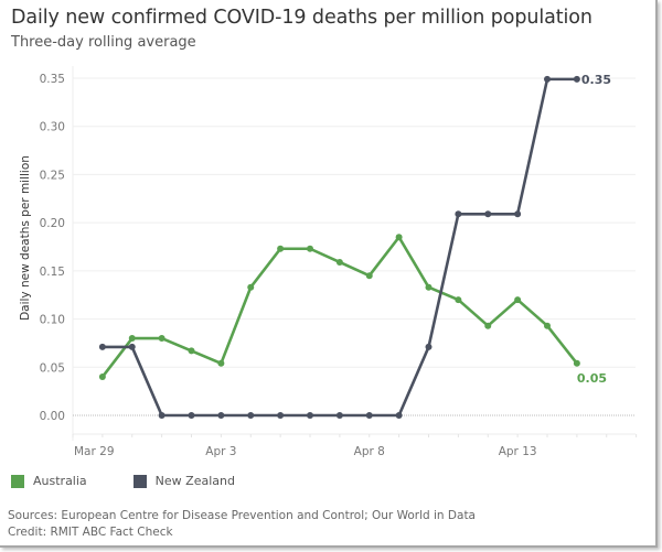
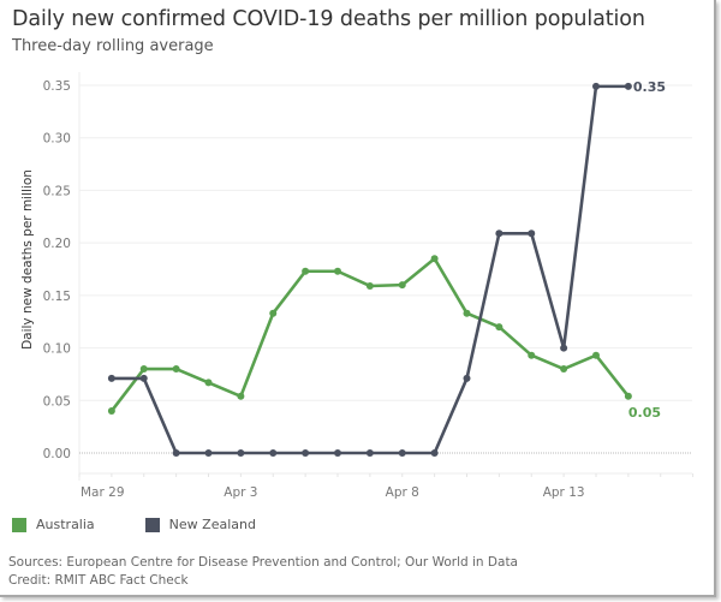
Australia/Apr 8: 0.14 -> 0.16
Australia/Apr 13: 0.12 -> 0.08
New Zealand/Apr 13: 0.21 -> 0.10
